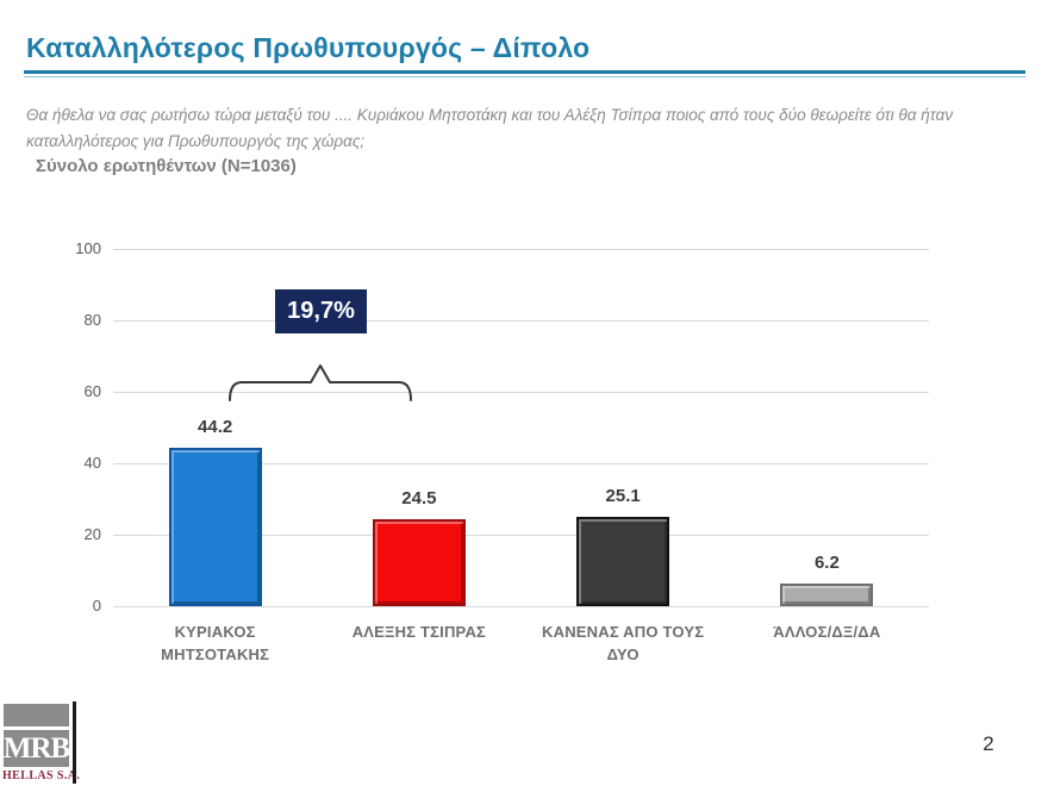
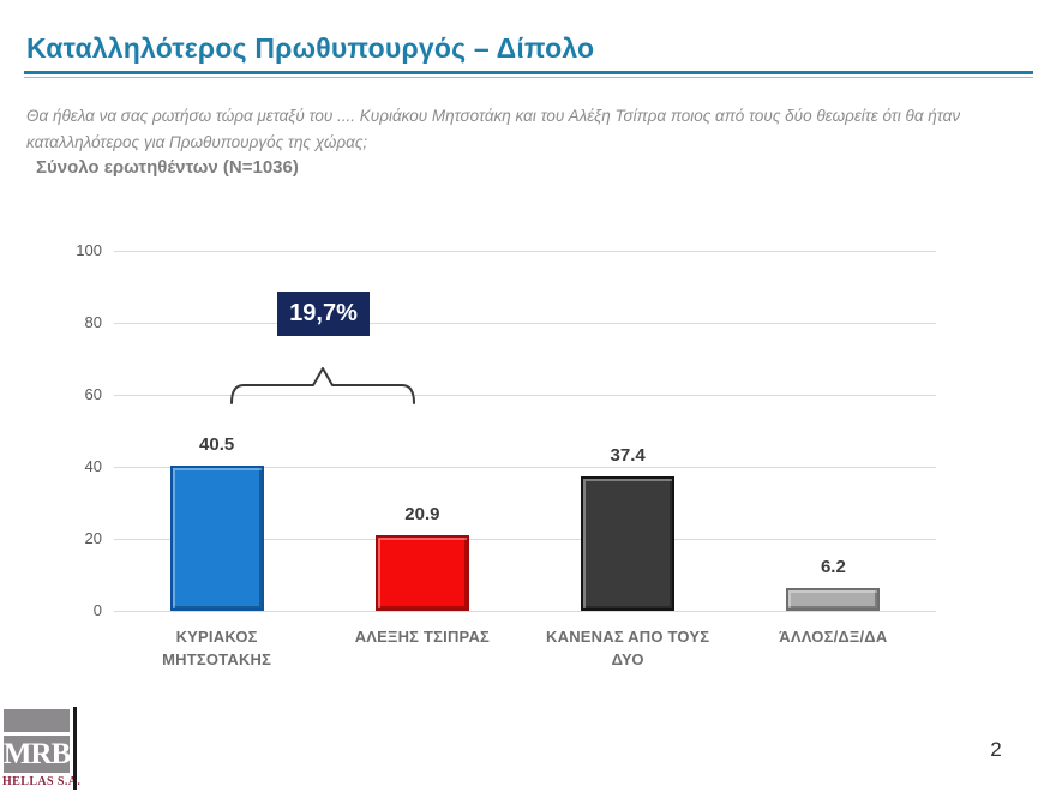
ΚΥΡΙΑΚΟΣ ΜΗΤΣΟΤΑΚΗΣ: 44.2 -> 40.5
ΑΛΕΞΗΣ ΤΣΙΠΡΑΣ: 24.5 -> 20.9
ΚΑΝΕΝΑΣ ΑΠΟ ΤΟΥΣ ΔΥΟ: 25.1 -> 37.4
